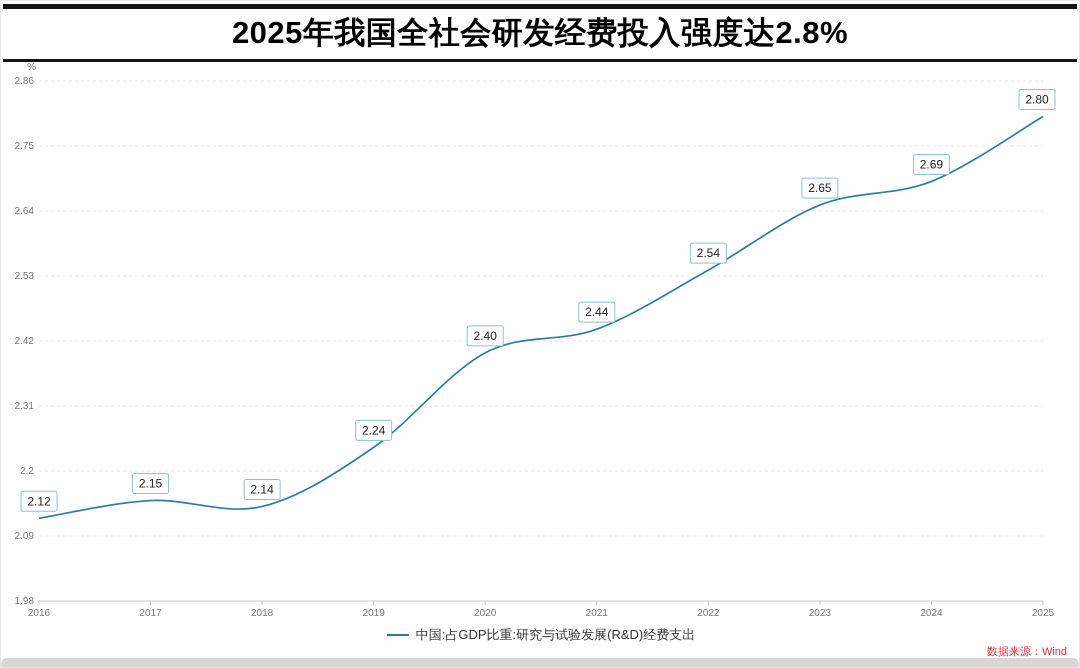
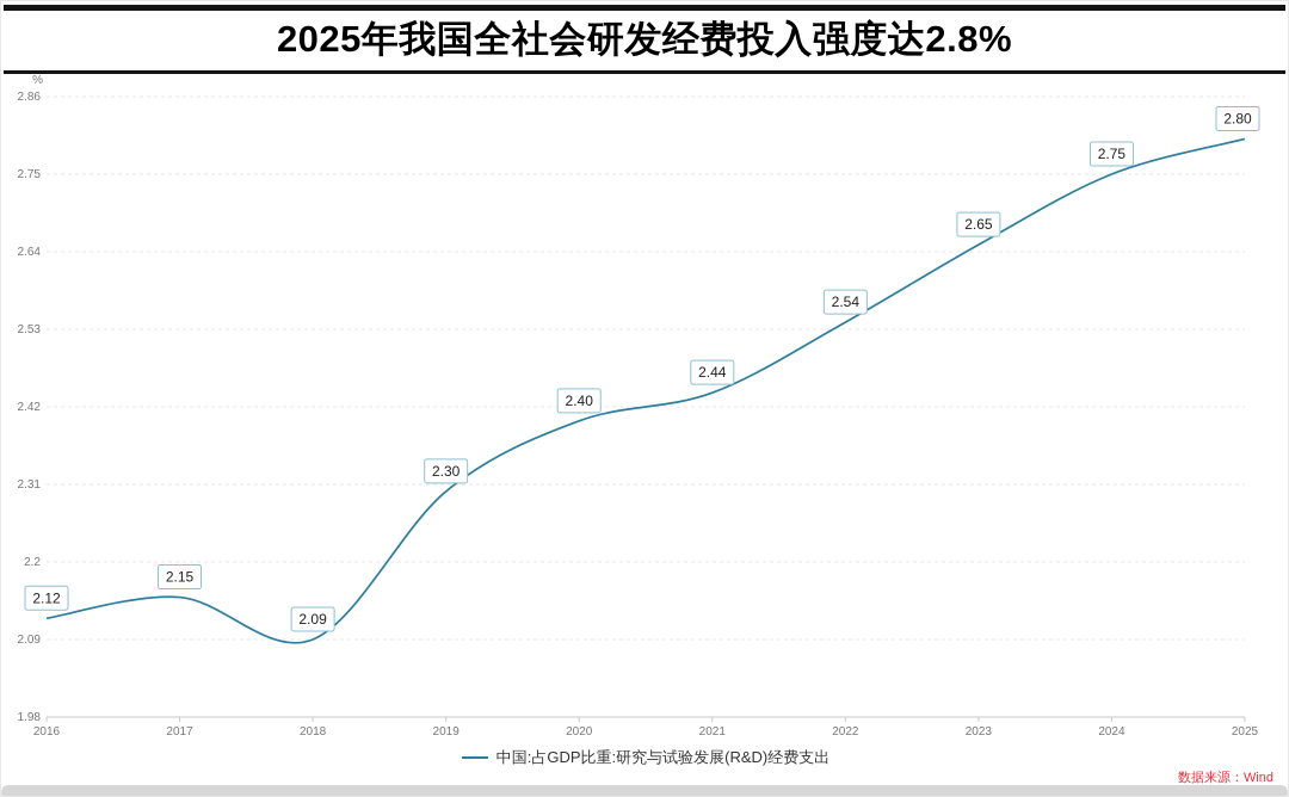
2018: 2.14 -> 2.09
2019: 2.24 -> 2.30
2024: 2.69 -> 2.75
